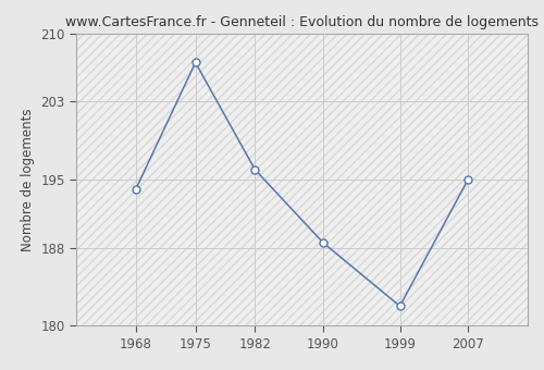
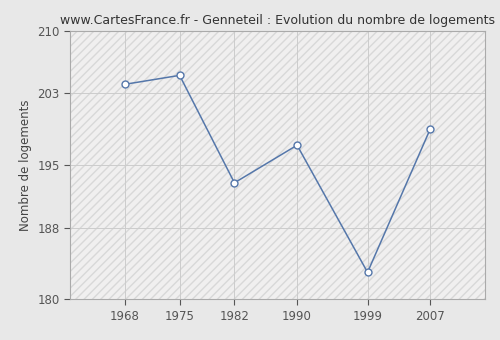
1968: 194.0 -> 204.0
1975: 207.0 -> 205.0
1982: 196.0 -> 193.0
1990: 188.5 -> 197.2
1999: 182.0 -> 183.0
2007: 195.0 -> 199.0
